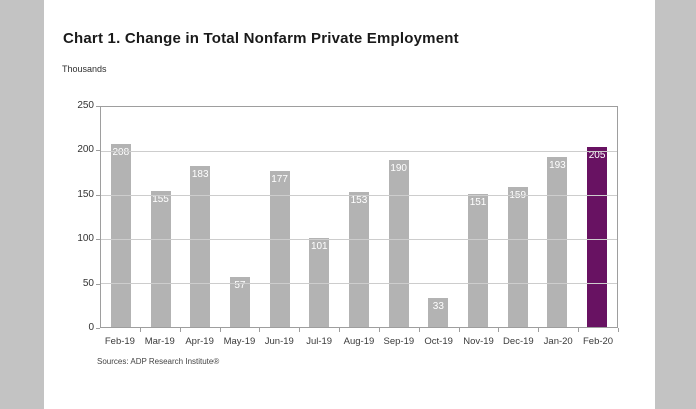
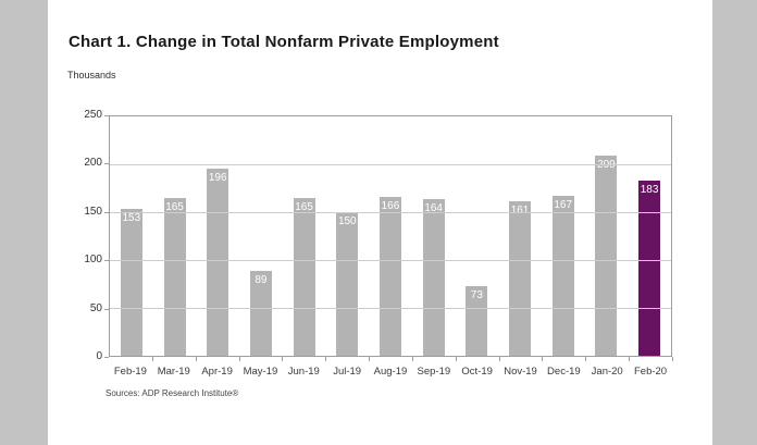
Feb-19: 208 -> 153
Mar-19: 155 -> 165
Apr-19: 183 -> 196
May-19: 57 -> 89
Jun-19: 177 -> 165
Jul-19: 101 -> 150
Aug-19: 153 -> 166
Sep-19: 190 -> 164
Oct-19: 33 -> 73
Nov-19: 151 -> 161
Dec-19: 159 -> 167
Jan-20: 193 -> 209
Feb-20: 205 -> 183
